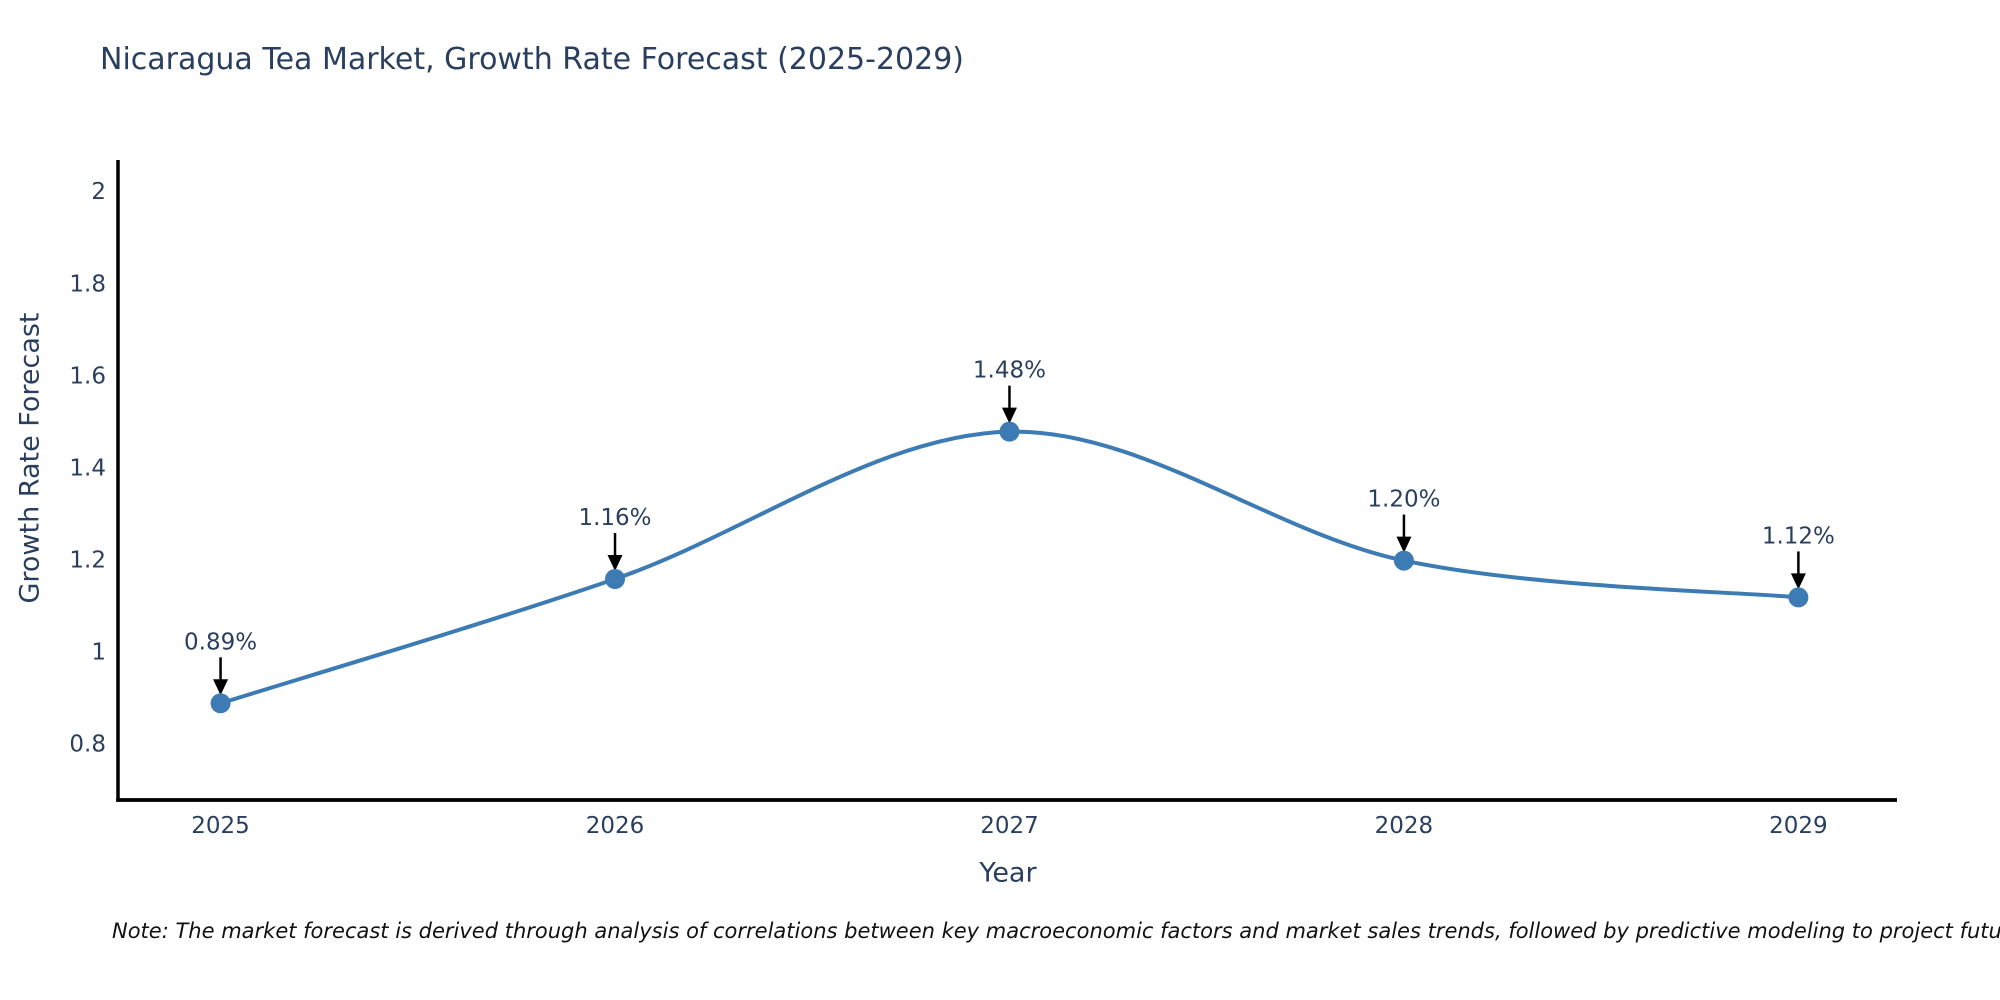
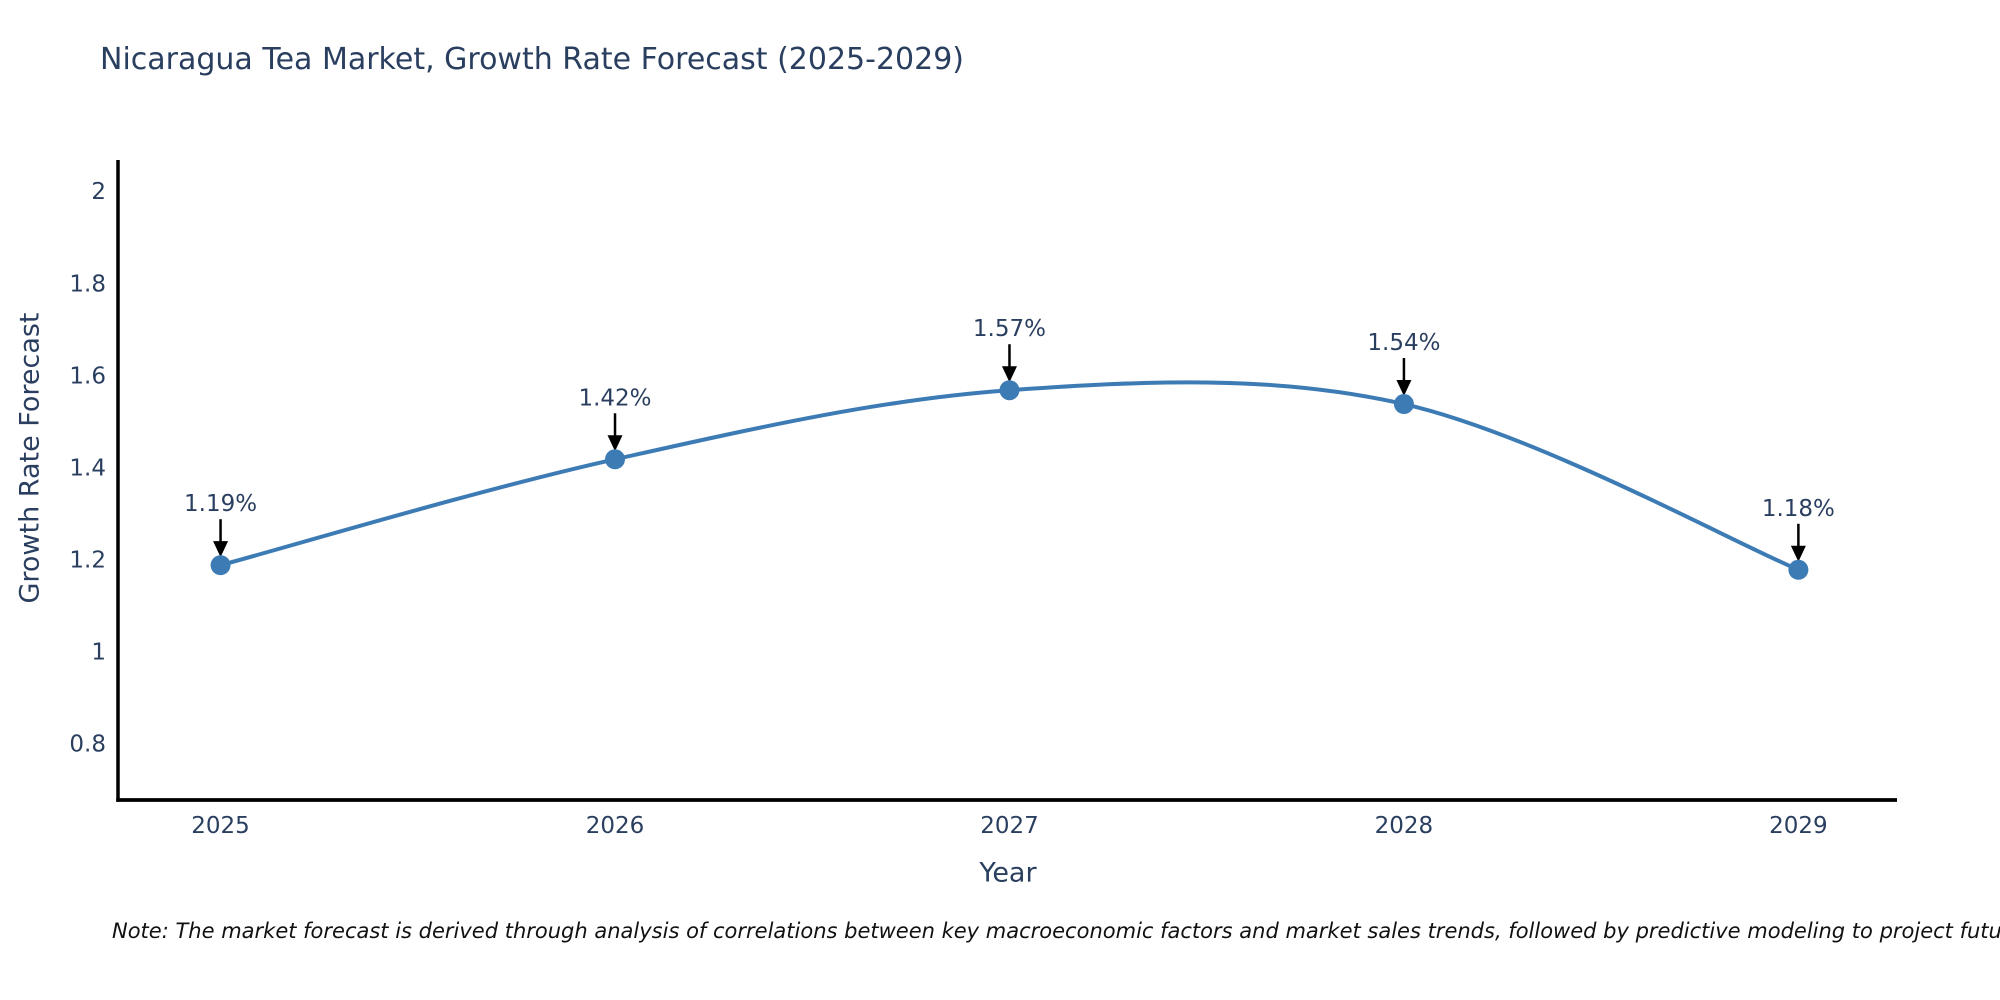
2025: 0.89% -> 1.19%
2026: 1.16% -> 1.42%
2027: 1.48% -> 1.57%
2028: 1.20% -> 1.54%
2029: 1.12% -> 1.18%
